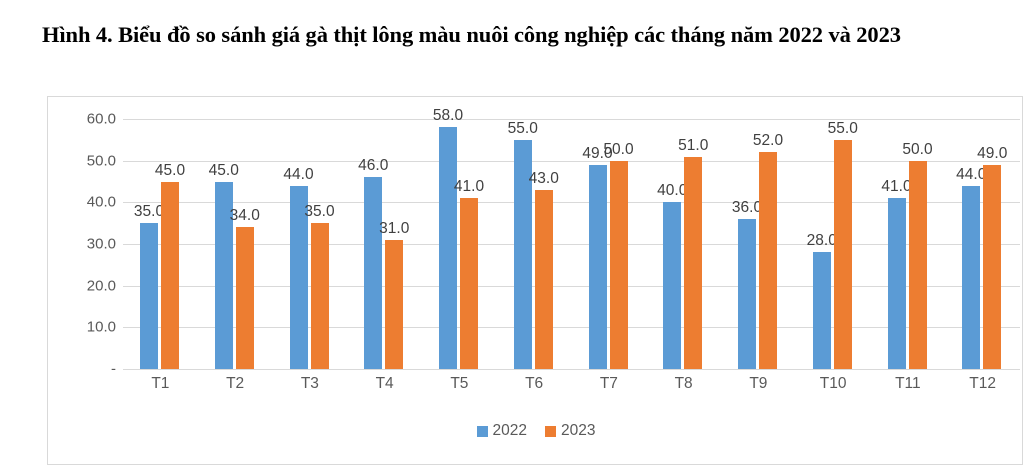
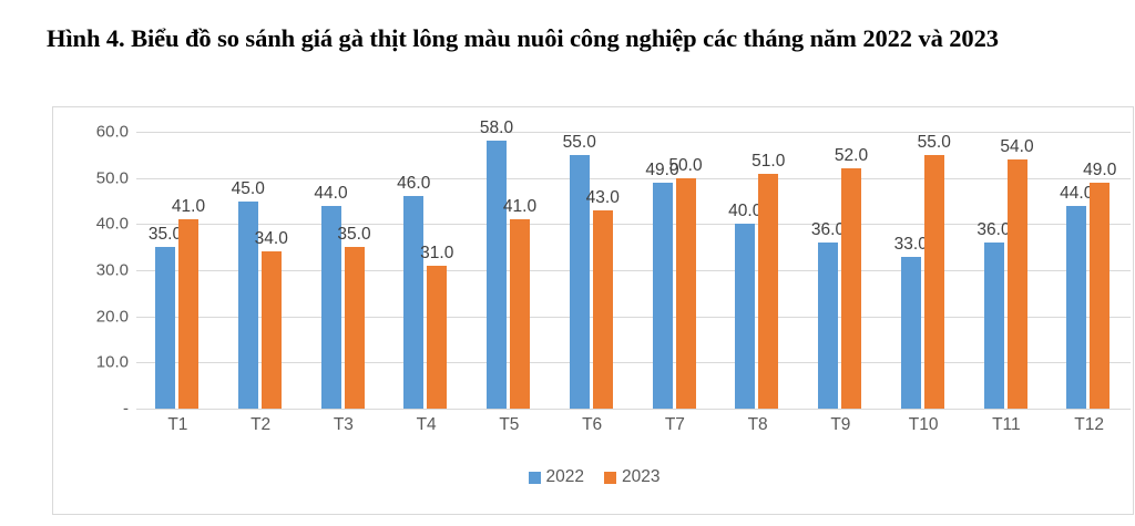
2023/T1: 45.0 -> 41.0
2022/T10: 28.0 -> 33.0
2022/T11: 41.0 -> 36.0
2023/T11: 50.0 -> 54.0
